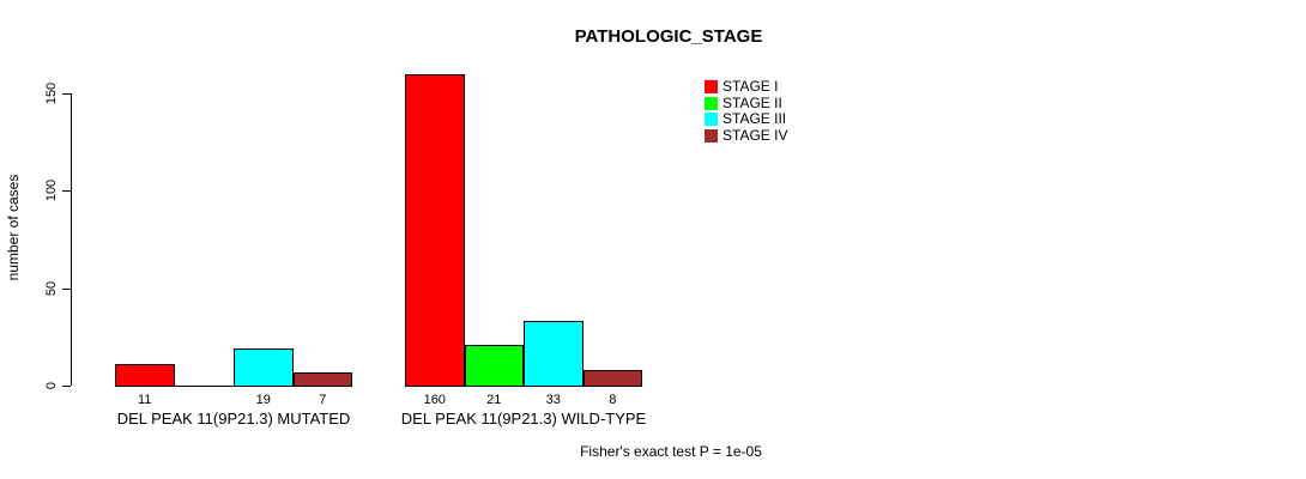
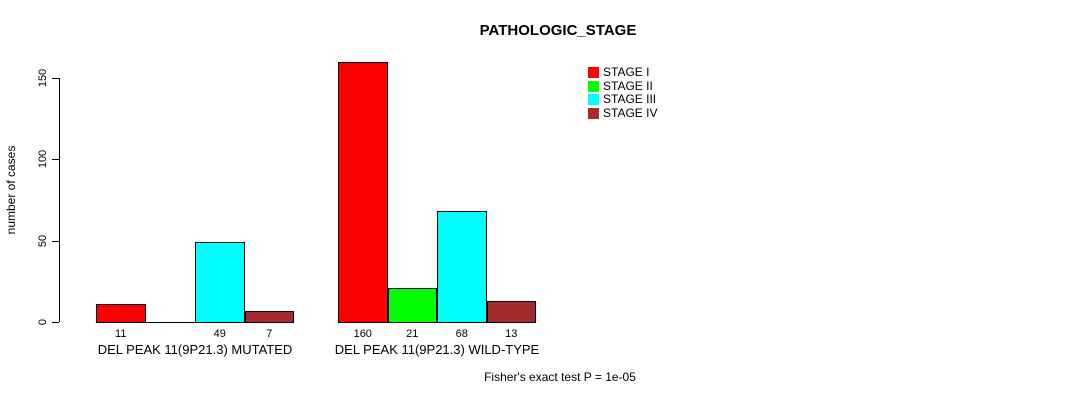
STAGE III/DEL PEAK 11(9P21.3) MUTATED: 19 -> 49
STAGE III/DEL PEAK 11(9P21.3) WILD-TYPE: 33 -> 68
STAGE IV/DEL PEAK 11(9P21.3) WILD-TYPE: 8 -> 13
